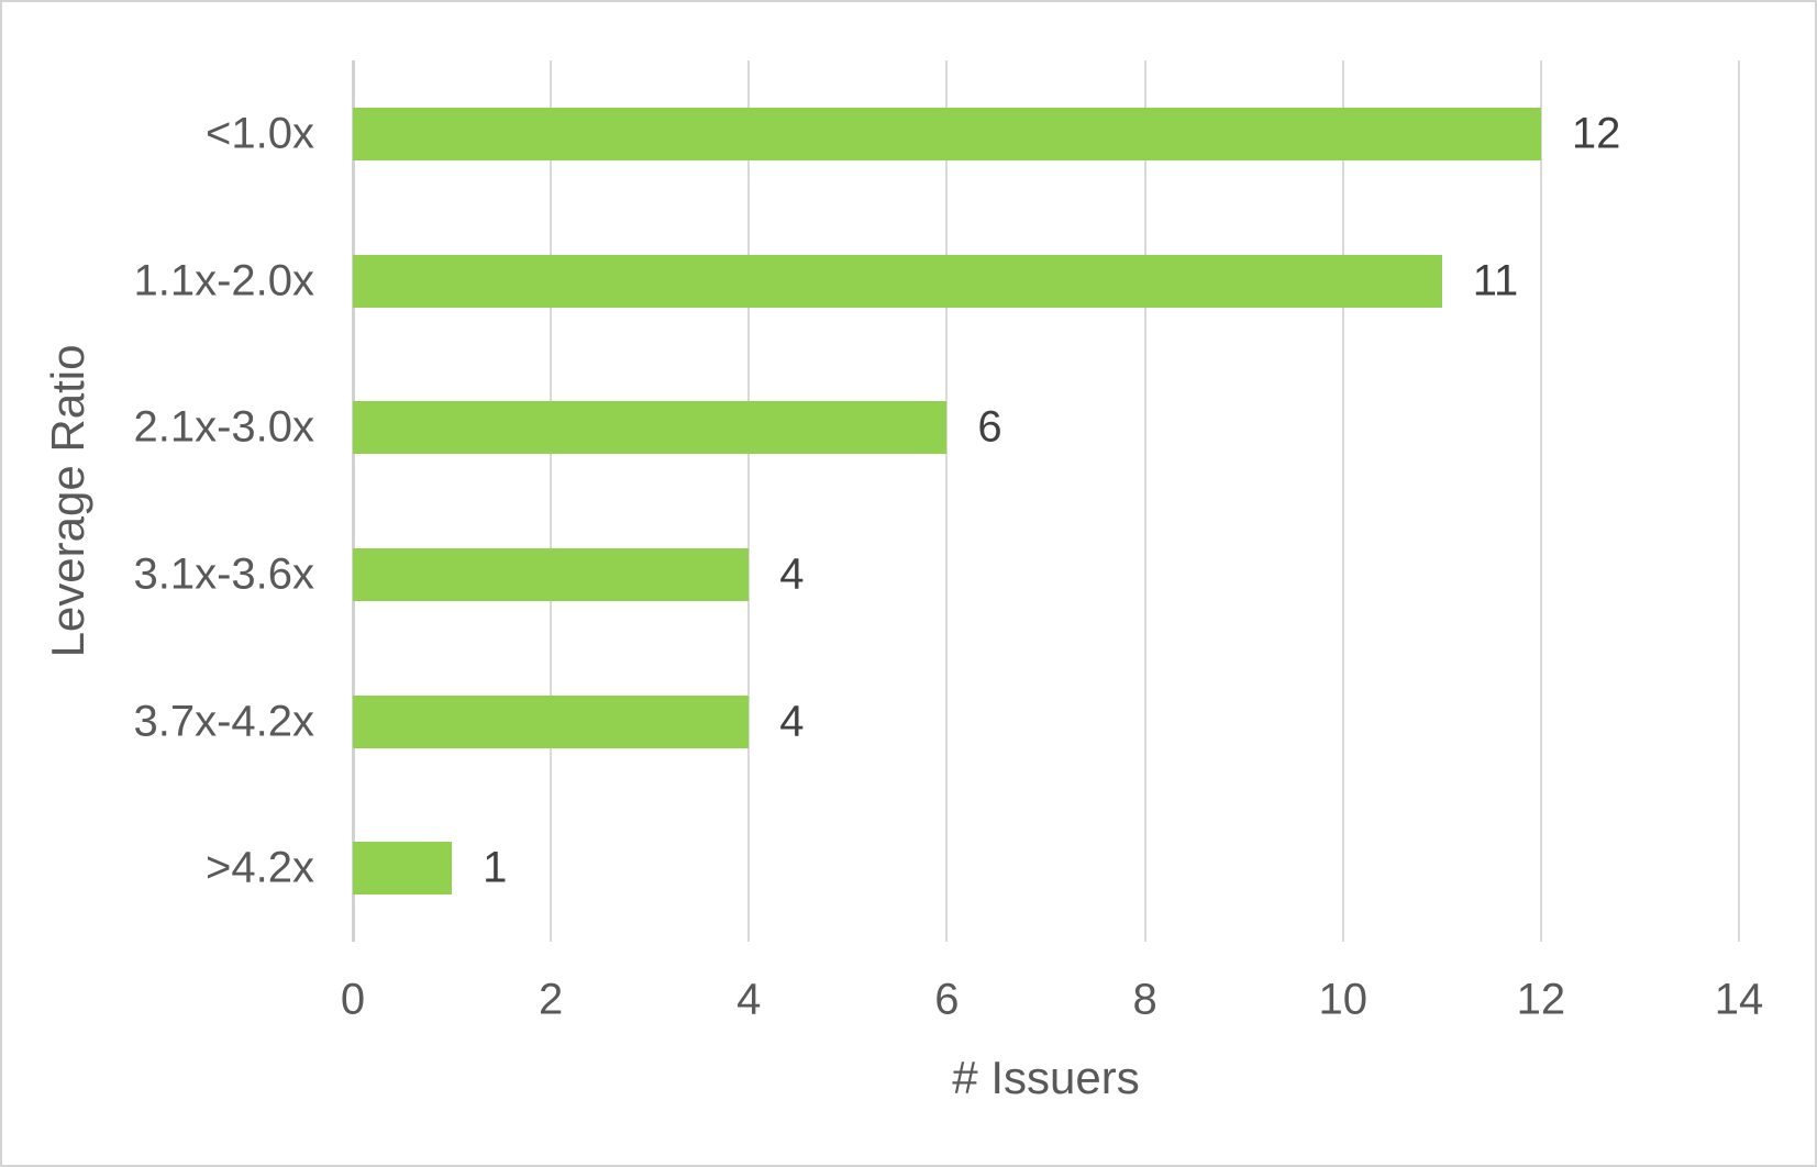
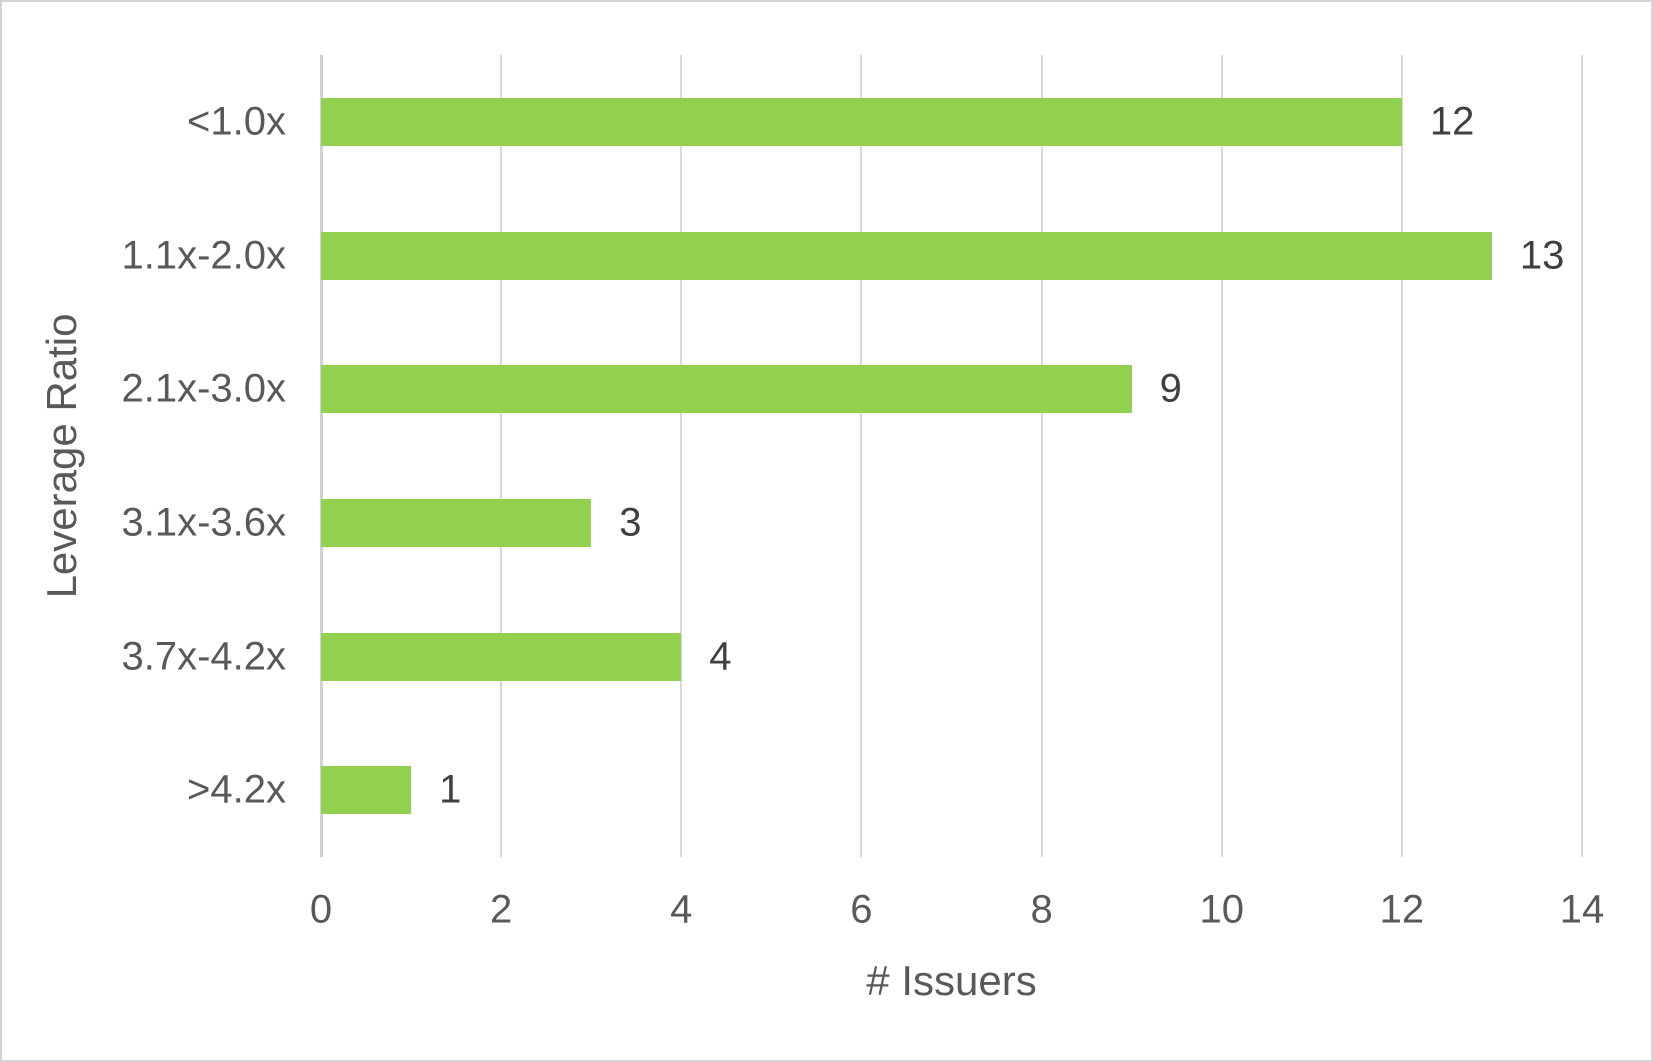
1.1x-2.0x: 11 -> 13
2.1x-3.0x: 6 -> 9
3.1x-3.6x: 4 -> 3
